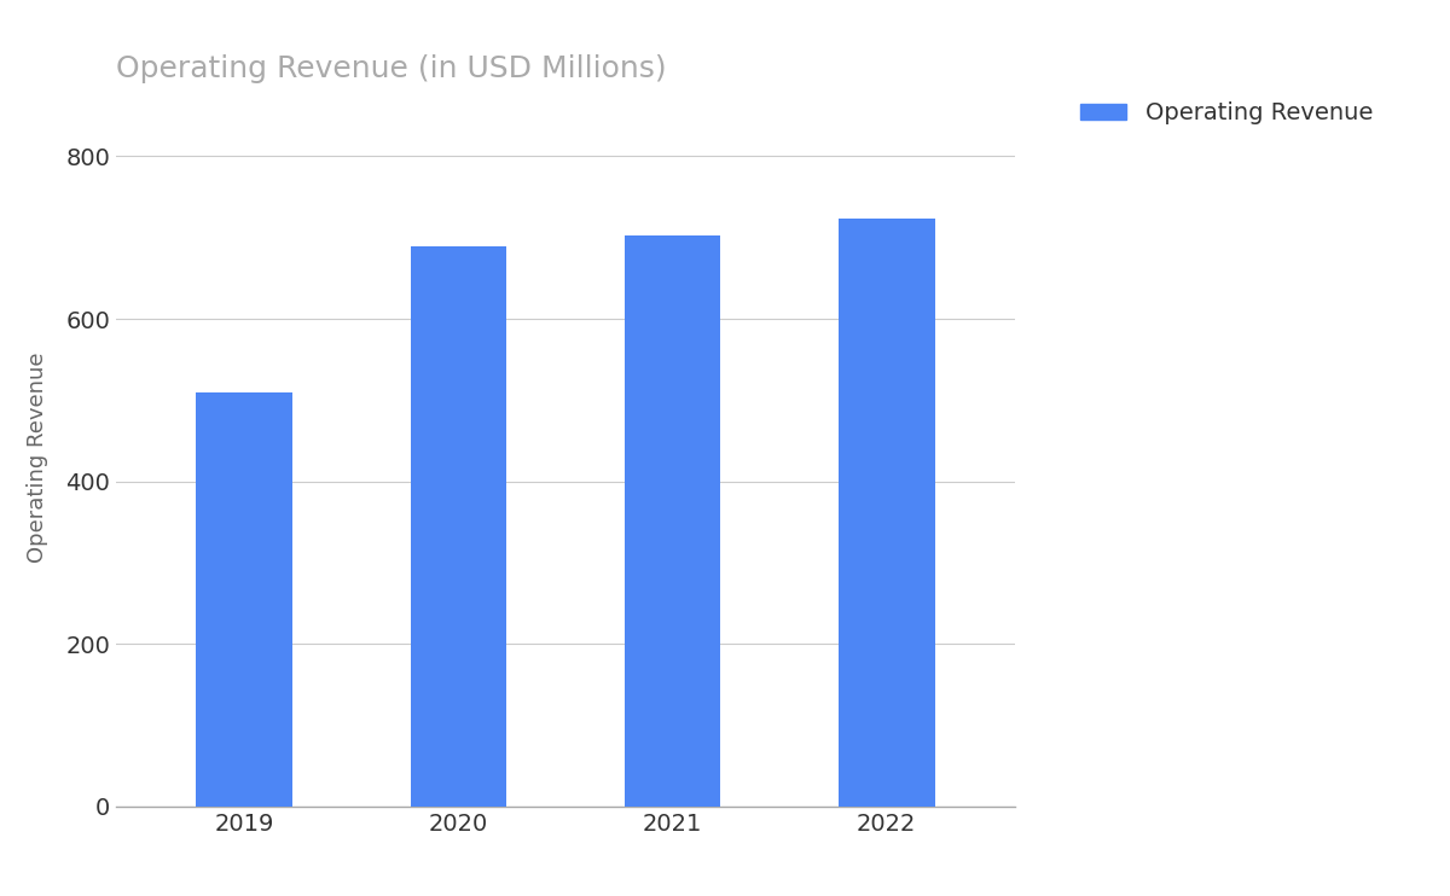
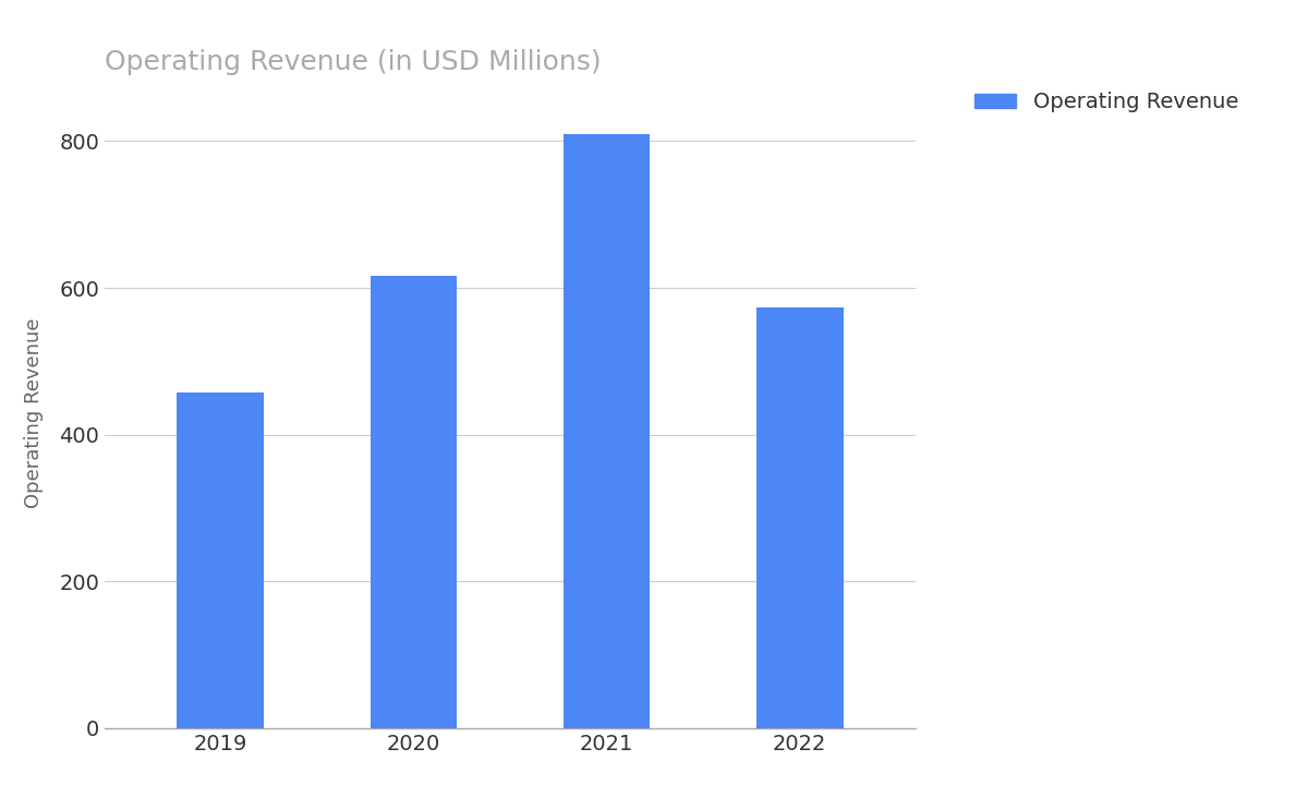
2019: 510 -> 458
2020: 689 -> 616
2021: 703 -> 810
2022: 724 -> 574
